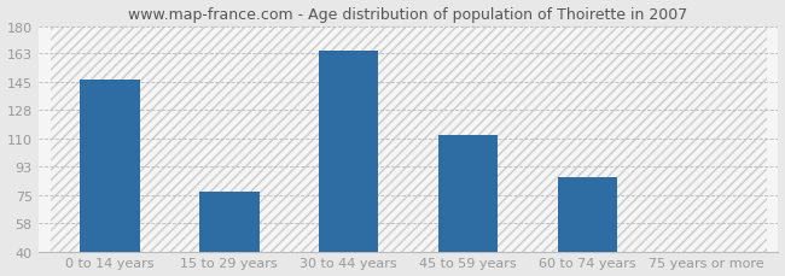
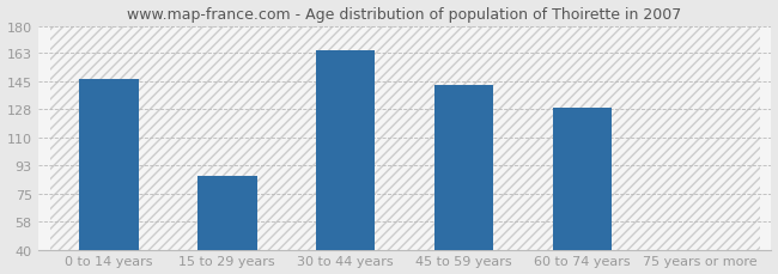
15 to 29 years: 77 -> 86
45 to 59 years: 112 -> 143
60 to 74 years: 86 -> 129
